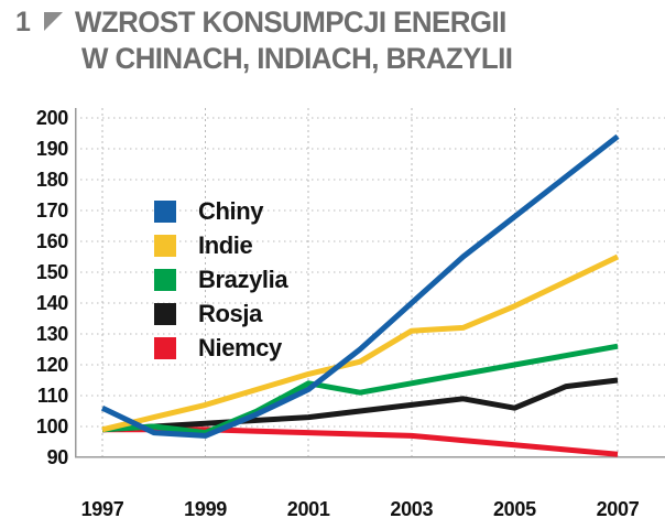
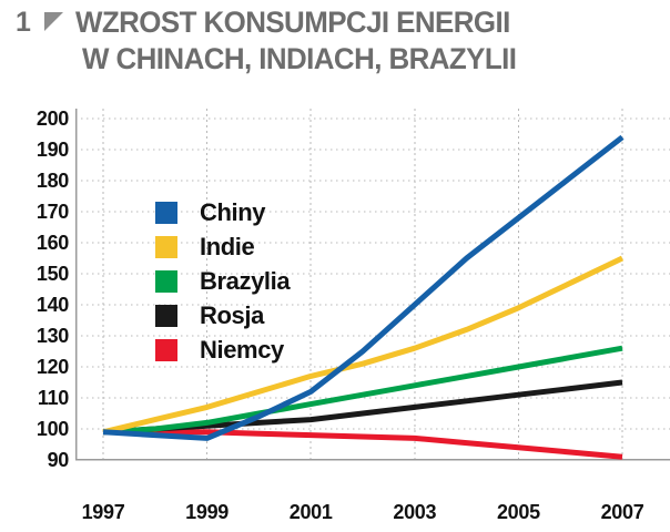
Chiny/1997: 106 -> 99
Brazylia/1999: 98 -> 102
Brazylia/2001: 114 -> 108
Indie/2003: 131 -> 126
Rosja/2005: 106 -> 111
